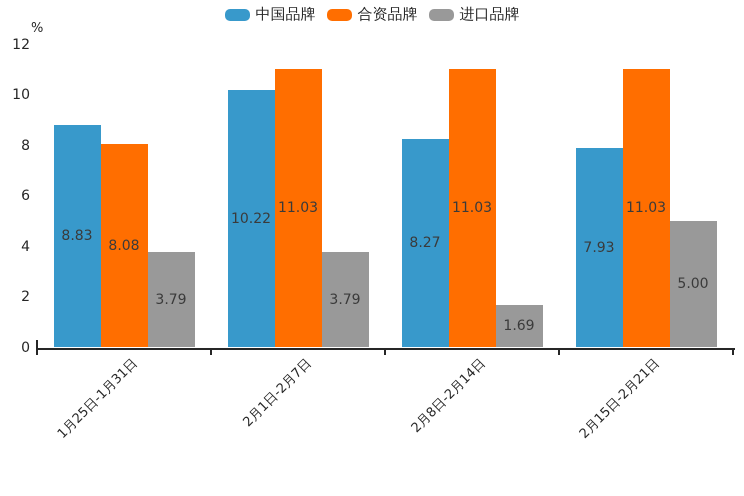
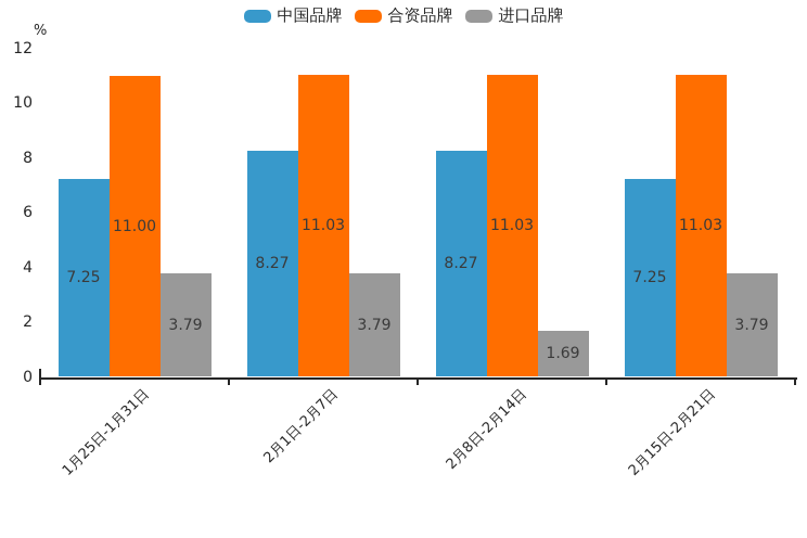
中国品牌/1月25日-1月31日: 8.83 -> 7.25
合资品牌/1月25日-1月31日: 8.08 -> 11.00
中国品牌/2月1日-2月7日: 10.22 -> 8.27
中国品牌/2月15日-2月21日: 7.93 -> 7.25
进口品牌/2月15日-2月21日: 5.00 -> 3.79
